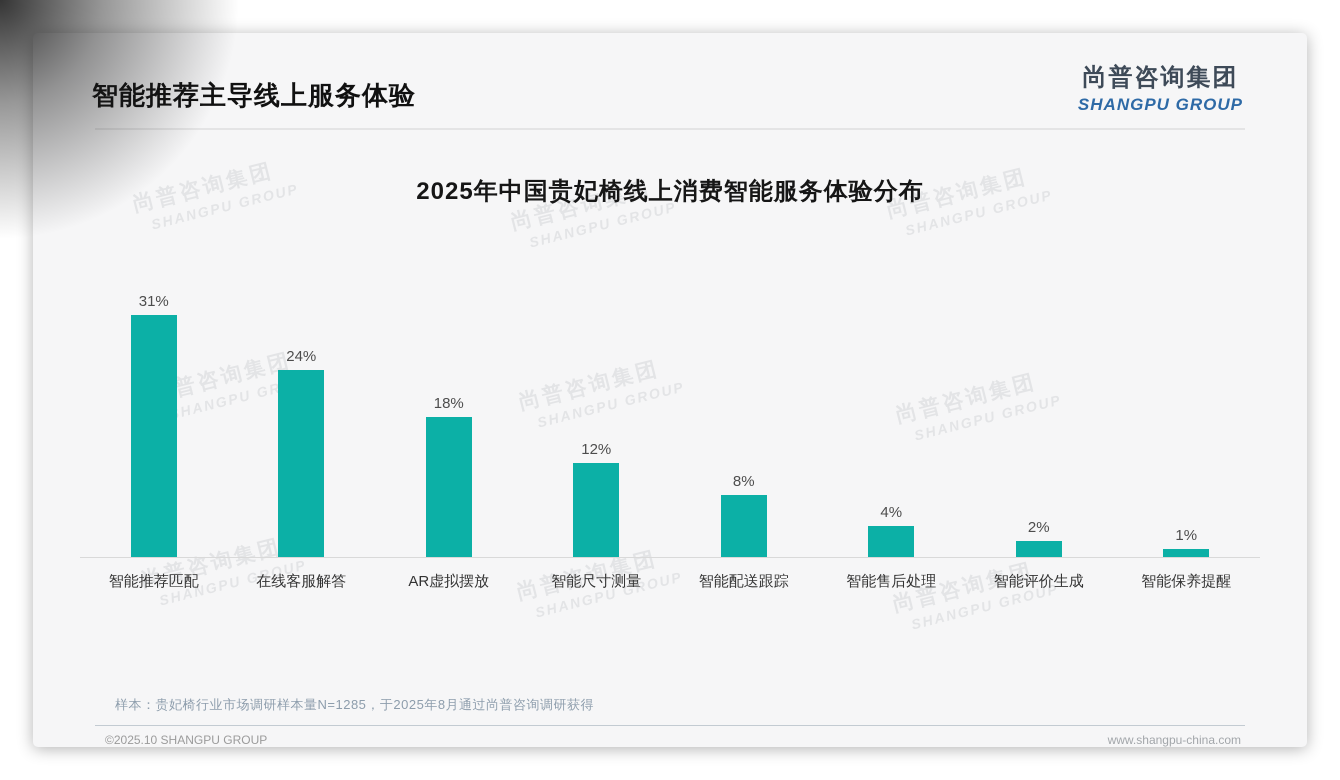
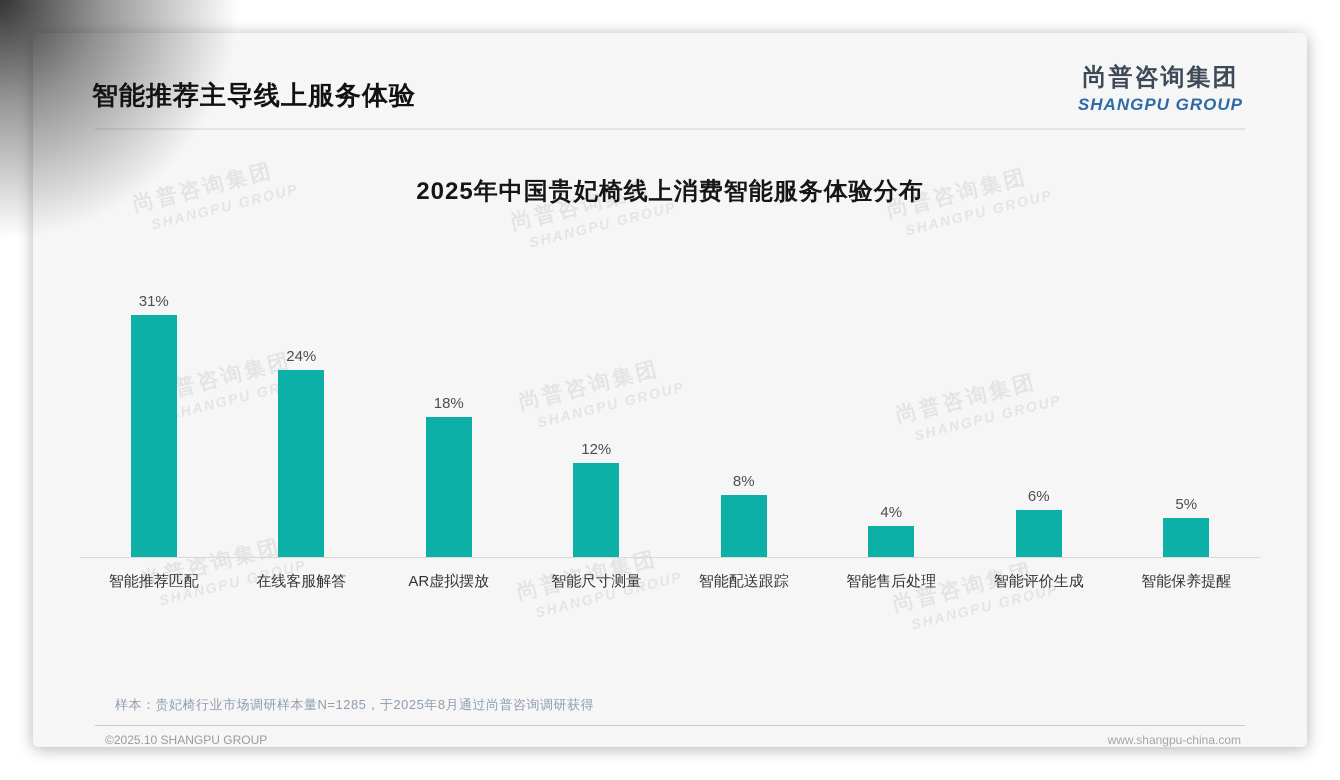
智能评价生成: 2% -> 6%
智能保养提醒: 1% -> 5%
